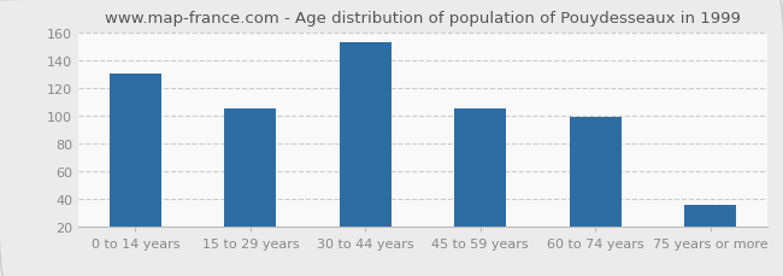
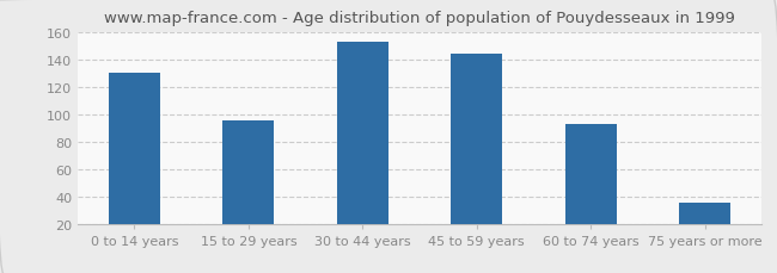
15 to 29 years: 105 -> 95
45 to 59 years: 105 -> 144
60 to 74 years: 99 -> 93
